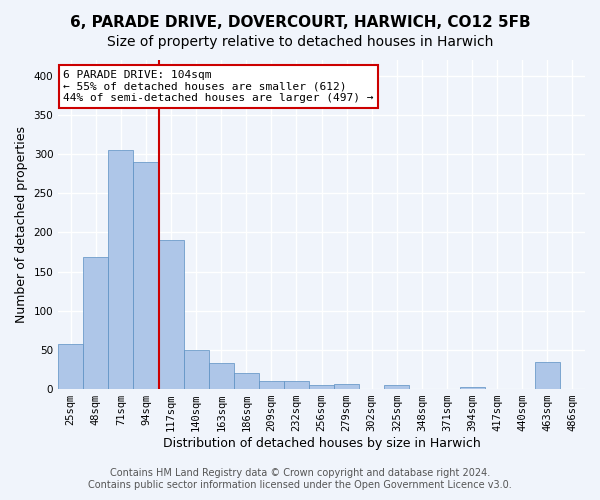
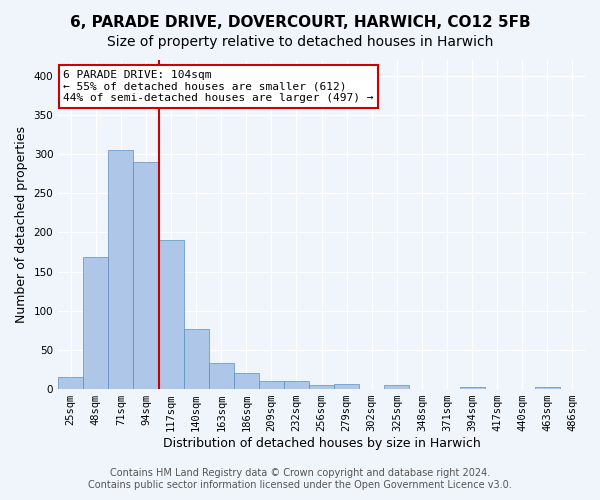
25sqm: 58 -> 15
140sqm: 50 -> 77
463sqm: 34 -> 3
